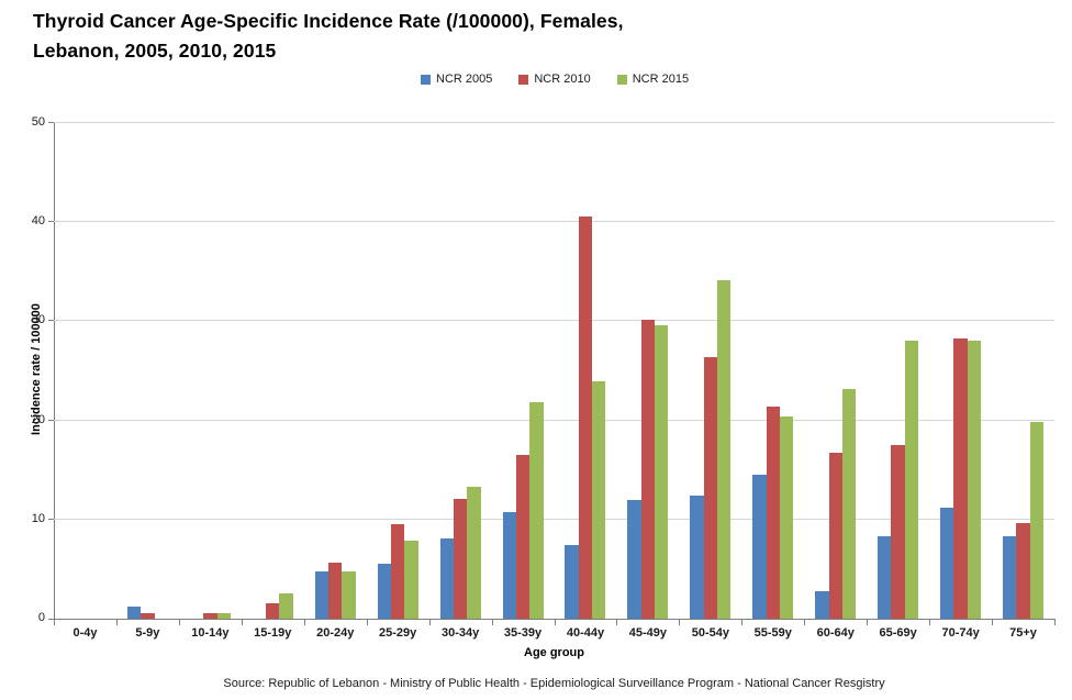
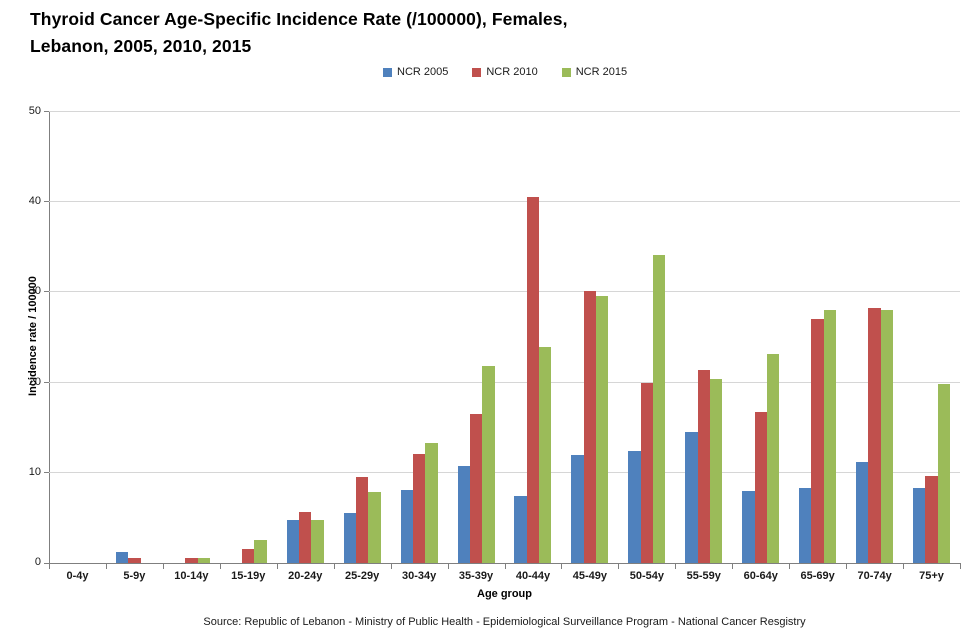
NCR 2010/50-54y: 26 -> 20
NCR 2005/60-64y: 3 -> 8
NCR 2010/65-69y: 18 -> 27
